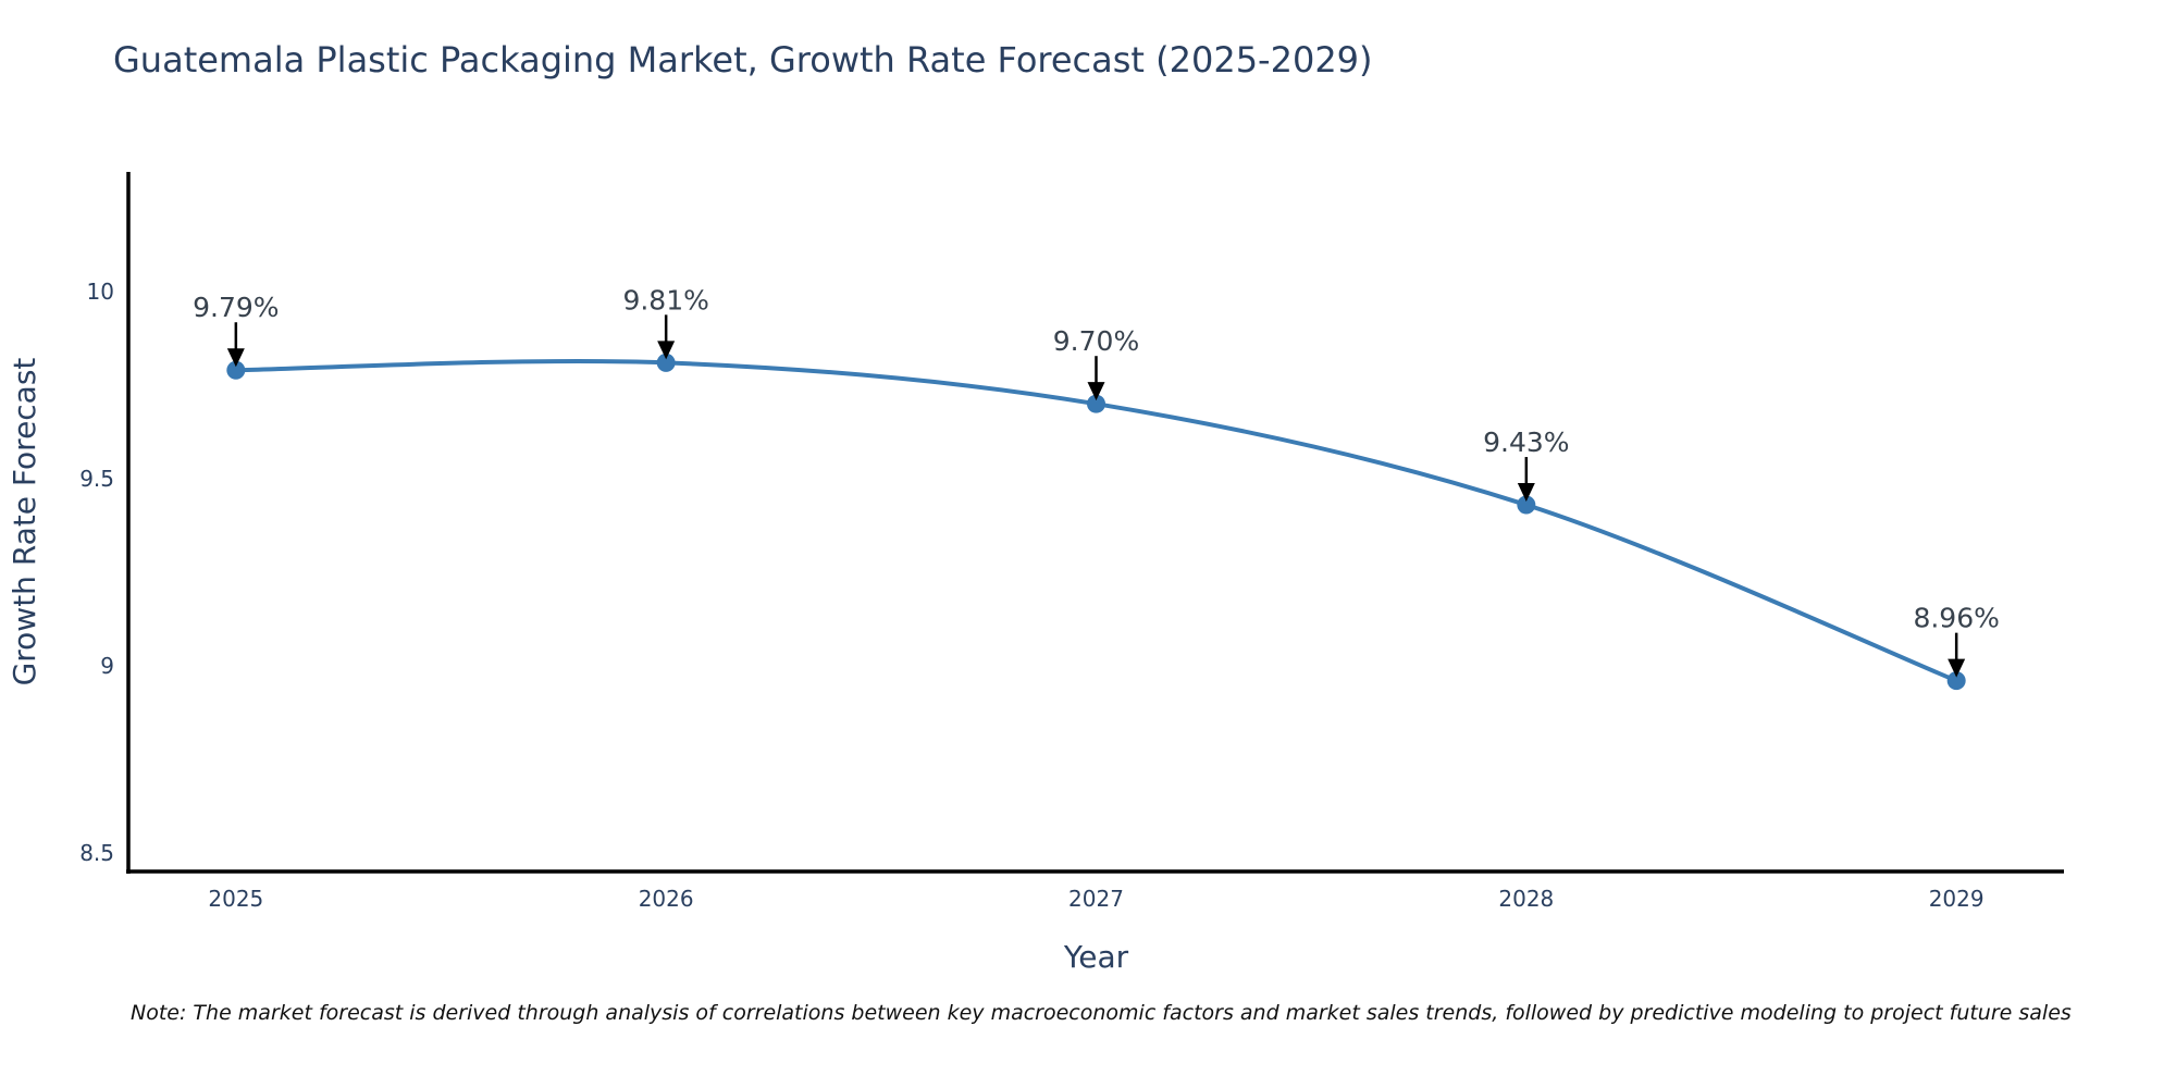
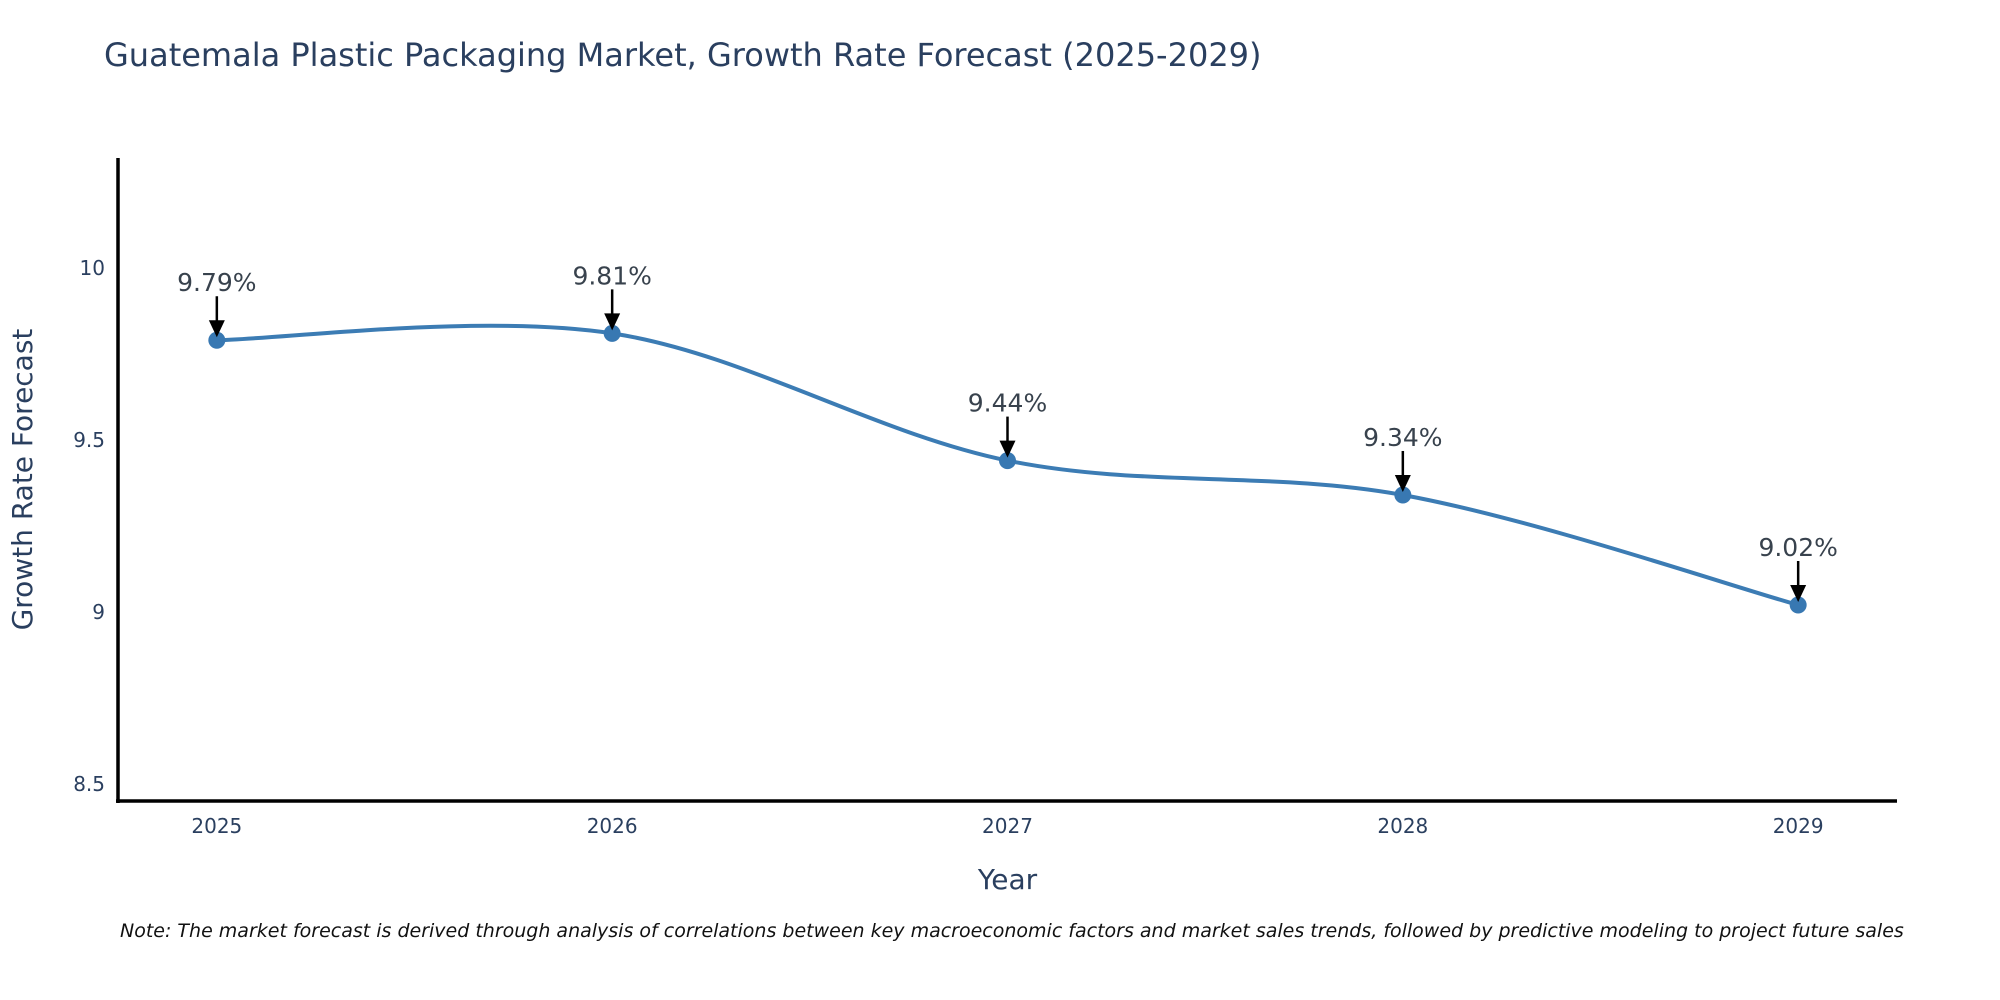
2027: 9.70% -> 9.44%
2028: 9.43% -> 9.34%
2029: 8.96% -> 9.02%
